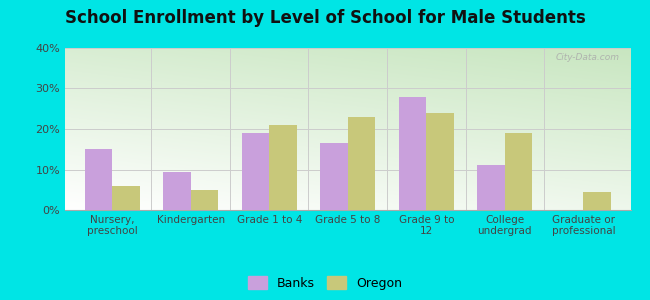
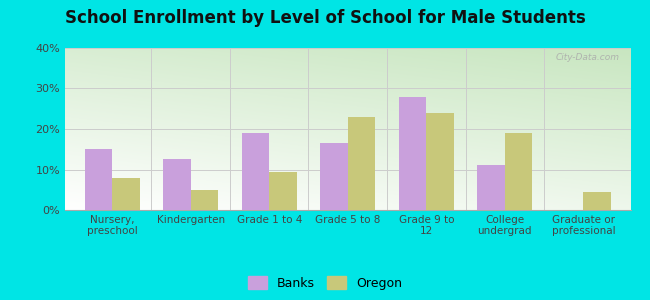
Oregon/Nursery, preschool: 6.0% -> 8.0%
Banks/Kindergarten: 9.5% -> 12.5%
Oregon/Grade 1 to 4: 21.0% -> 9.5%
